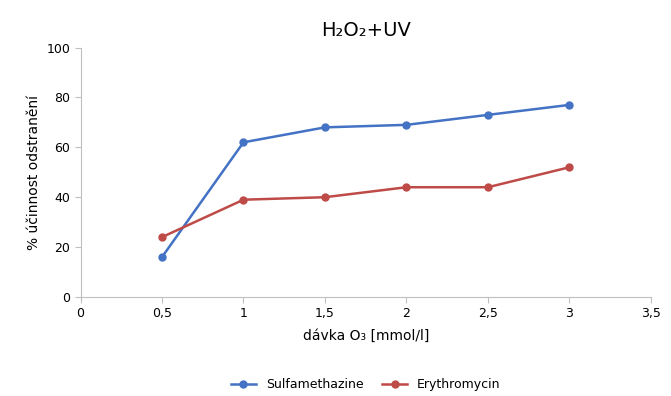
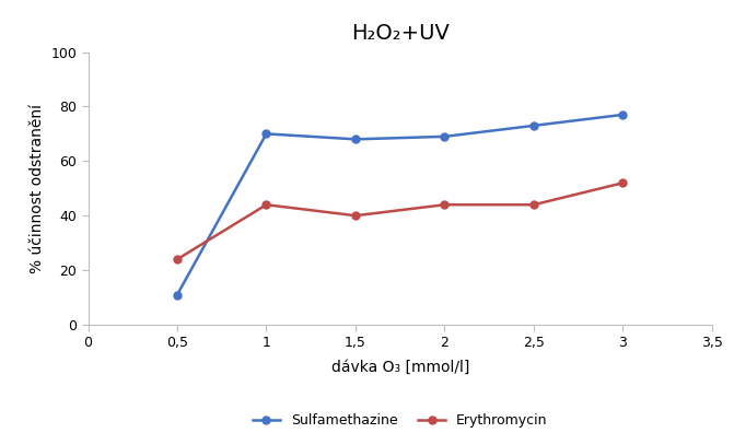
Sulfamethazine/0,5: 16 -> 11
Sulfamethazine/1: 62 -> 70
Erythromycin/1: 39 -> 44
